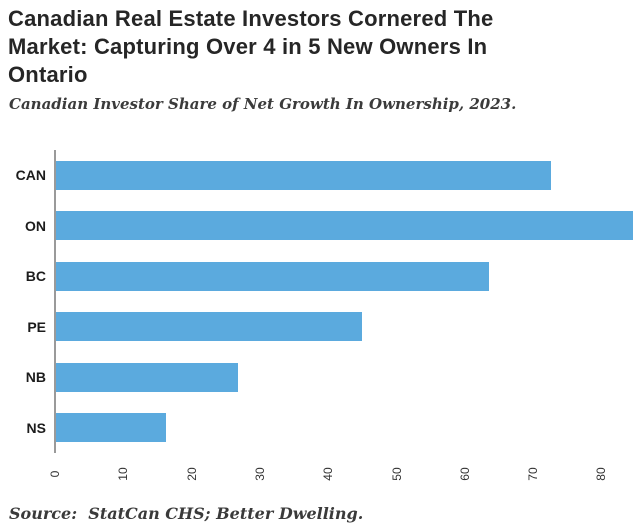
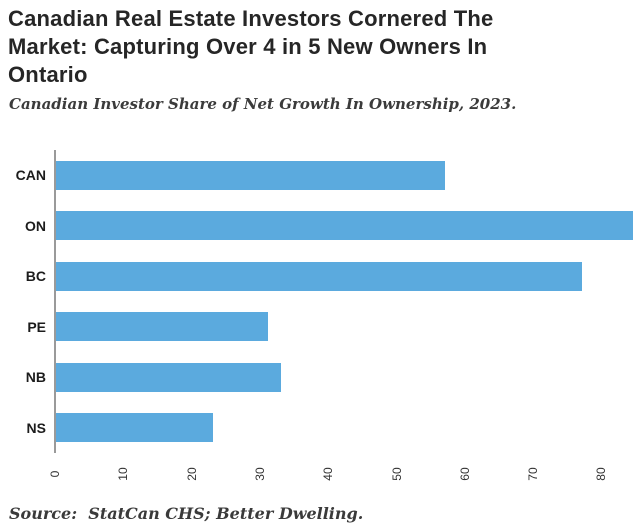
CAN: 72 -> 57
BC: 63 -> 77
PE: 45 -> 31
NB: 27 -> 33
NS: 16 -> 23
